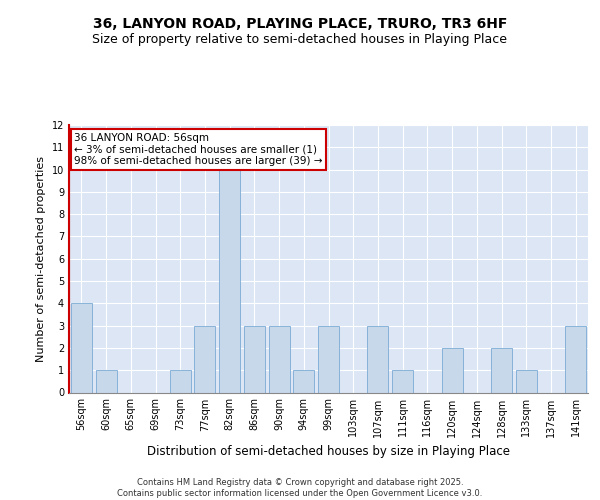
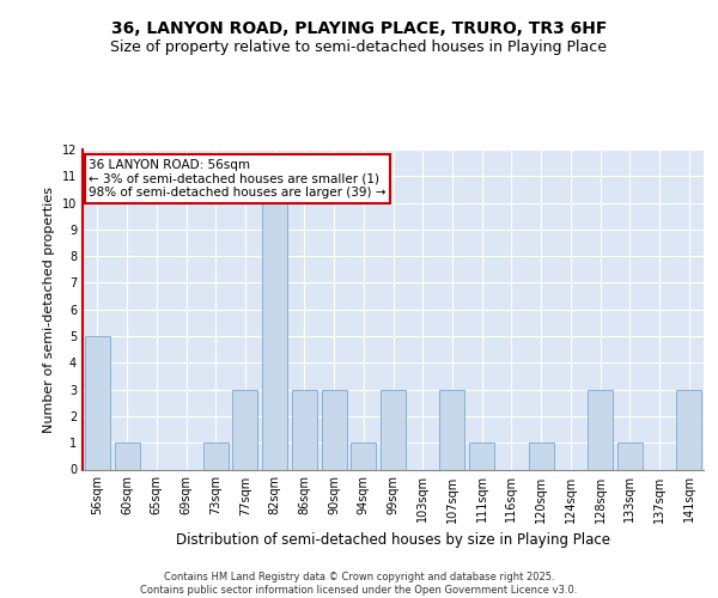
56sqm: 4 -> 5
120sqm: 2 -> 1
128sqm: 2 -> 3
